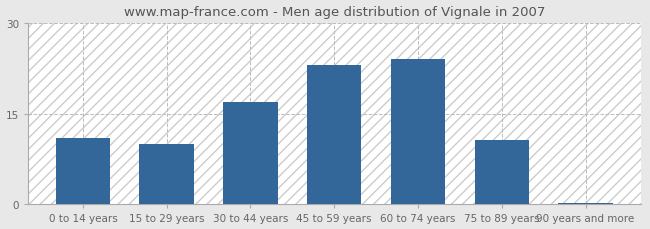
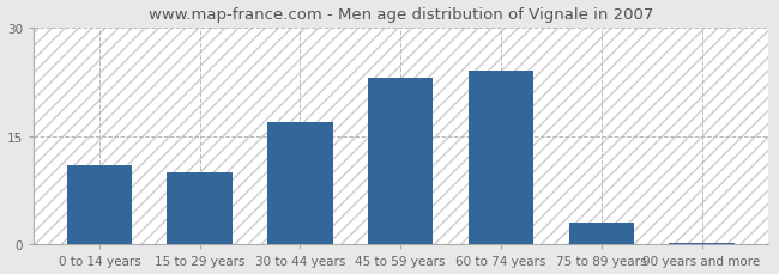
75 to 89 years: 10.6 -> 3.0
